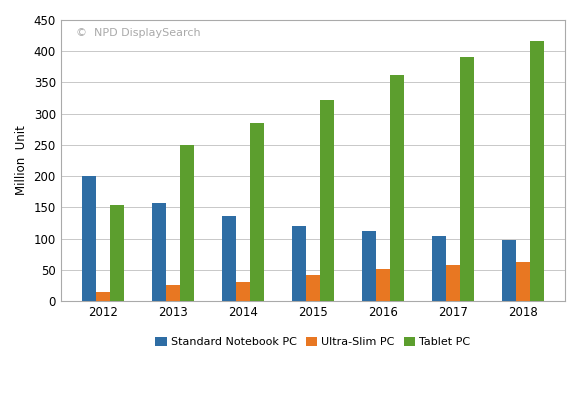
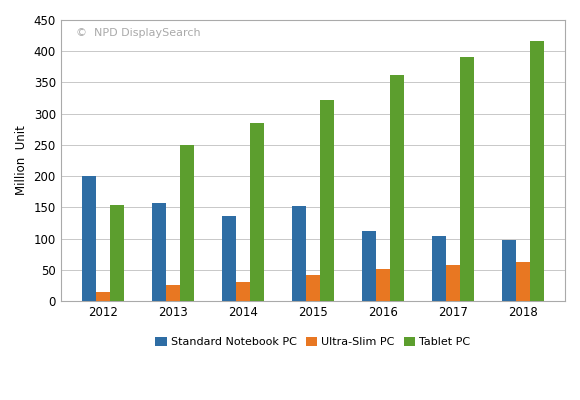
Standard Notebook PC/2015: 120 -> 152
